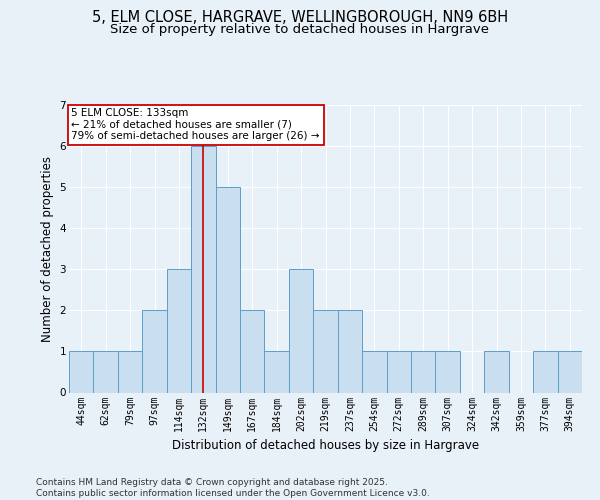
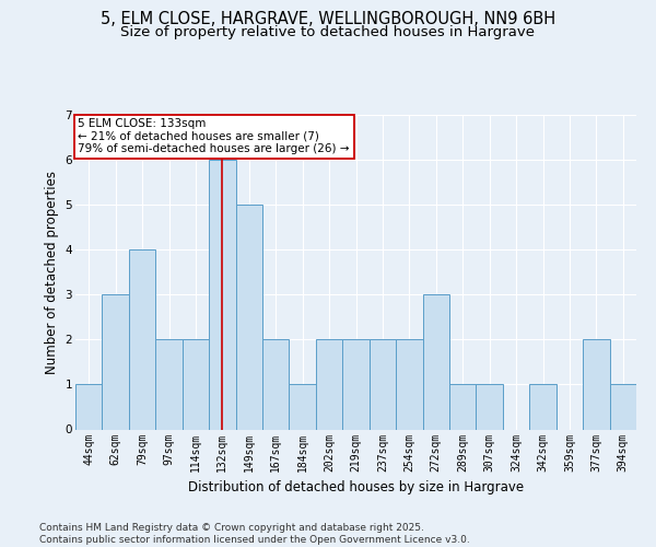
62sqm: 1 -> 3
79sqm: 1 -> 4
114sqm: 3 -> 2
202sqm: 3 -> 2
254sqm: 1 -> 2
272sqm: 1 -> 3
377sqm: 1 -> 2
